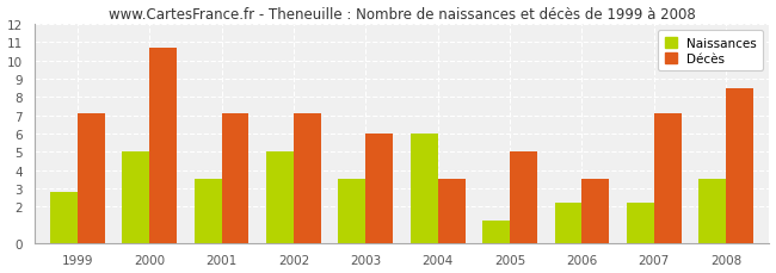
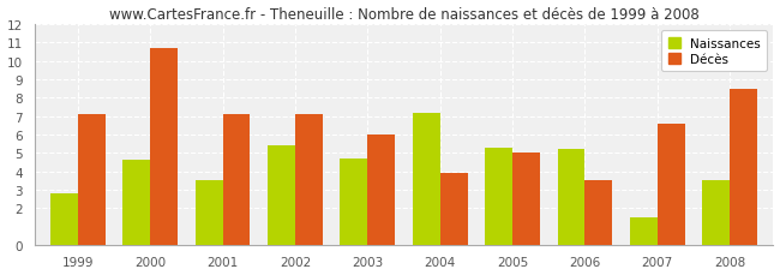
Naissances/2000: 5.0 -> 4.6
Naissances/2002: 5.0 -> 5.4
Naissances/2003: 3.5 -> 4.7
Naissances/2004: 6.0 -> 7.2
Décès/2004: 3.5 -> 3.9
Naissances/2005: 1.2 -> 5.3
Naissances/2006: 2.2 -> 5.2
Naissances/2007: 2.2 -> 1.5
Décès/2007: 7.1 -> 6.6
